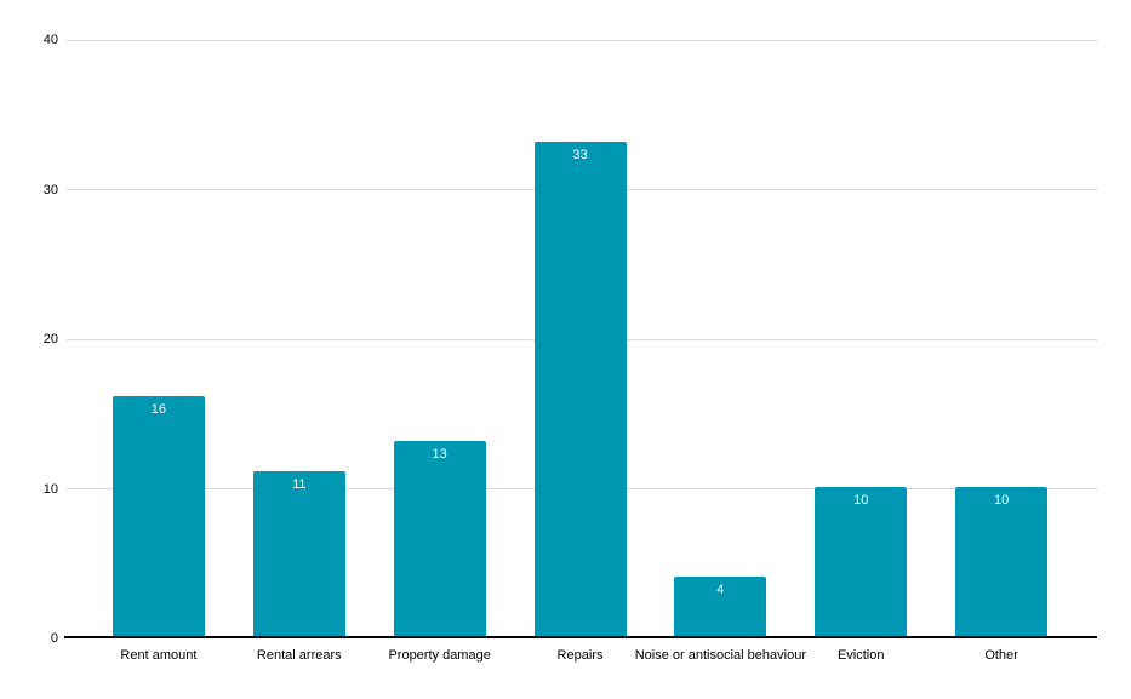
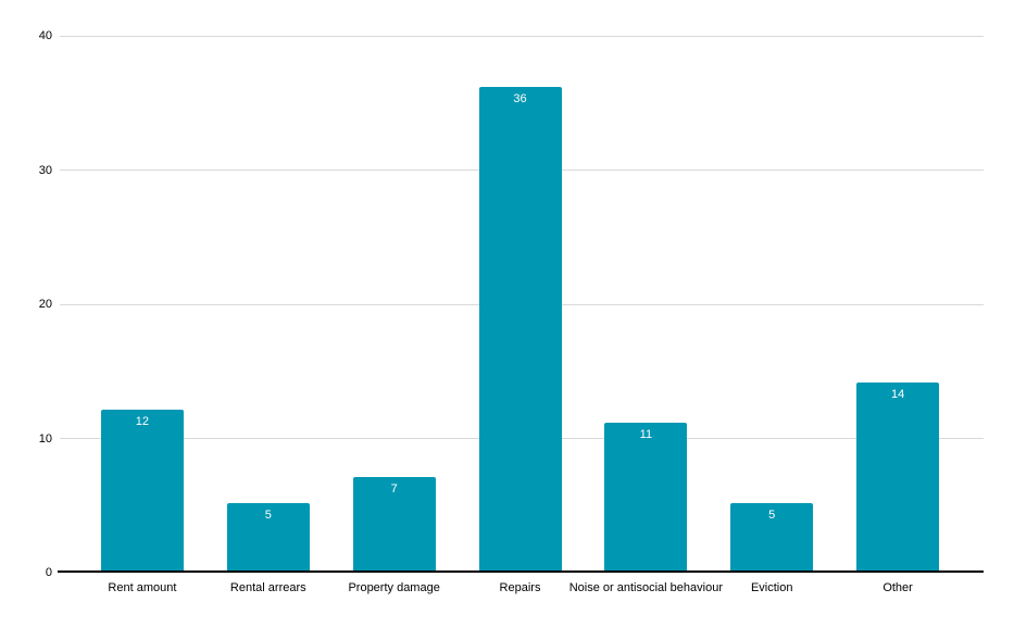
Rent amount: 16 -> 12
Rental arrears: 11 -> 5
Property damage: 13 -> 7
Repairs: 33 -> 36
Noise or antisocial behaviour: 4 -> 11
Eviction: 10 -> 5
Other: 10 -> 14
